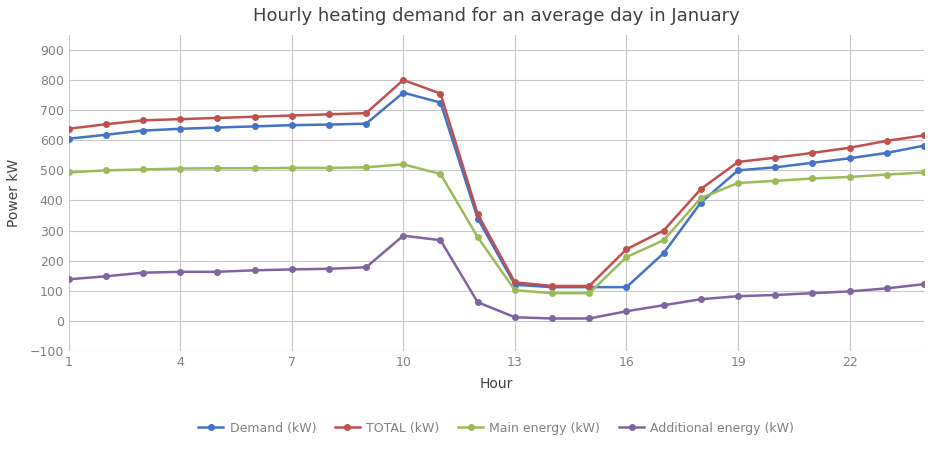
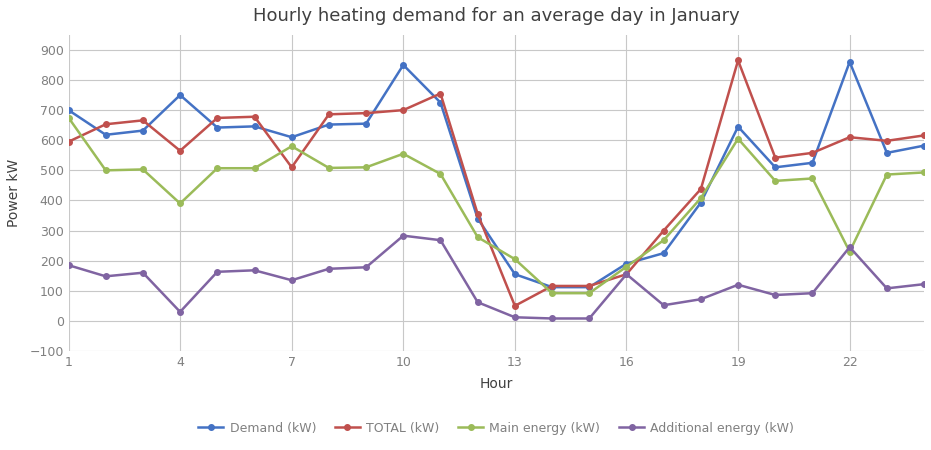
Demand (kW)/1: 605 -> 700
TOTAL (kW)/1: 638 -> 595
Main energy (kW)/1: 493 -> 675
Additional energy (kW)/1: 138 -> 185
Demand (kW)/4: 638 -> 750
TOTAL (kW)/4: 670 -> 565
Main energy (kW)/4: 506 -> 390
Additional energy (kW)/4: 163 -> 30
Demand (kW)/7: 650 -> 610
TOTAL (kW)/7: 682 -> 510
Main energy (kW)/7: 508 -> 580
Additional energy (kW)/7: 171 -> 135
Demand (kW)/10: 758 -> 850
TOTAL (kW)/10: 800 -> 700
Main energy (kW)/10: 520 -> 555
Demand (kW)/13: 120 -> 155
TOTAL (kW)/13: 128 -> 50
Main energy (kW)/13: 102 -> 205
Demand (kW)/16: 112 -> 190
TOTAL (kW)/16: 238 -> 155
Main energy (kW)/16: 212 -> 180
Additional energy (kW)/16: 32 -> 155
Demand (kW)/19: 500 -> 645
TOTAL (kW)/19: 528 -> 865
Main energy (kW)/19: 458 -> 605
Additional energy (kW)/19: 82 -> 120
Demand (kW)/22: 540 -> 860
TOTAL (kW)/22: 575 -> 610
Main energy (kW)/22: 478 -> 230
Additional energy (kW)/22: 98 -> 245
